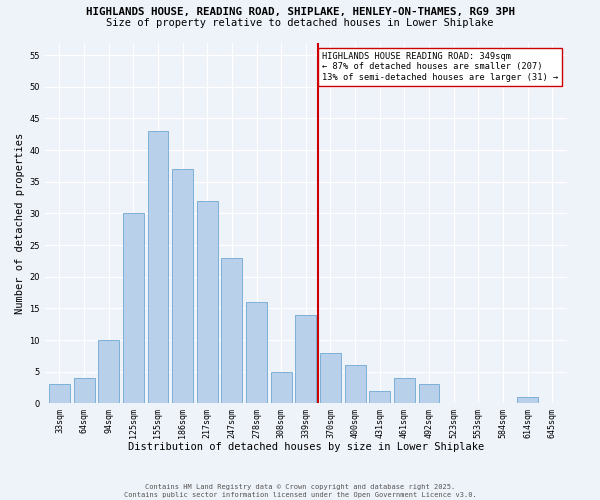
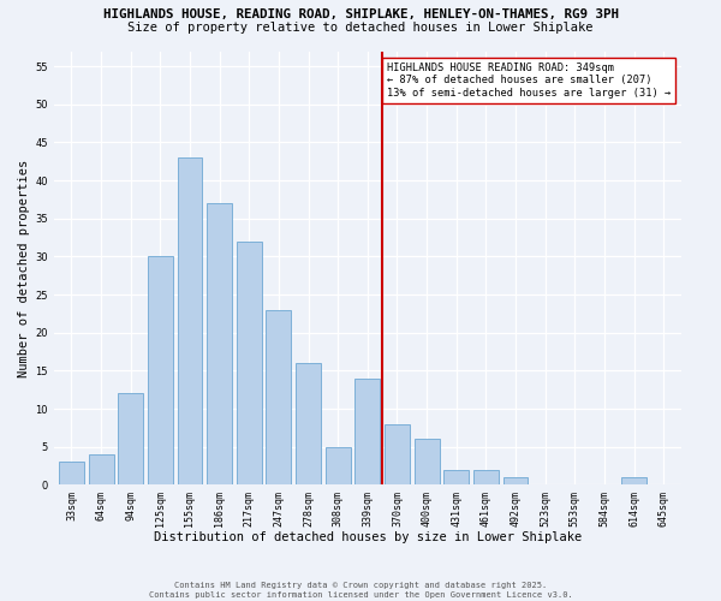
94sqm: 10 -> 12
461sqm: 4 -> 2
492sqm: 3 -> 1
